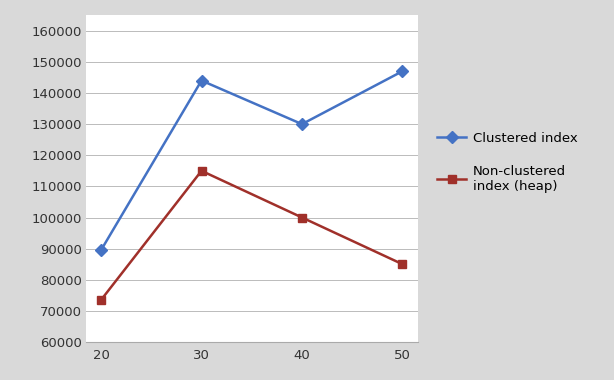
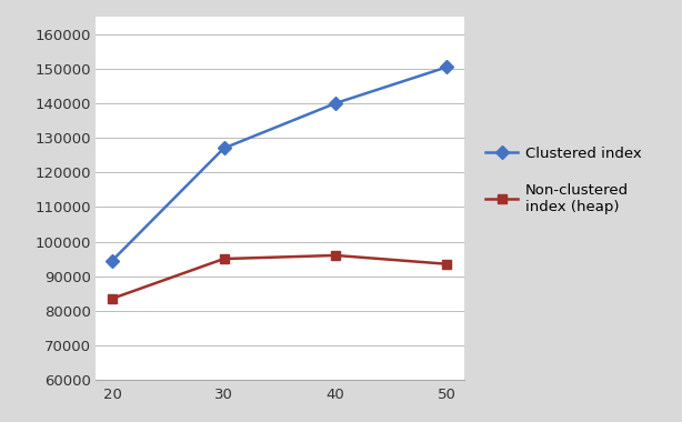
Clustered index/20: 89500 -> 94500
Non-clustered index (heap)/20: 73500 -> 83500
Clustered index/30: 144000 -> 127000
Non-clustered index (heap)/30: 115000 -> 95000
Clustered index/40: 130000 -> 140000
Non-clustered index (heap)/40: 100000 -> 96000
Clustered index/50: 147000 -> 150500
Non-clustered index (heap)/50: 85000 -> 93500
